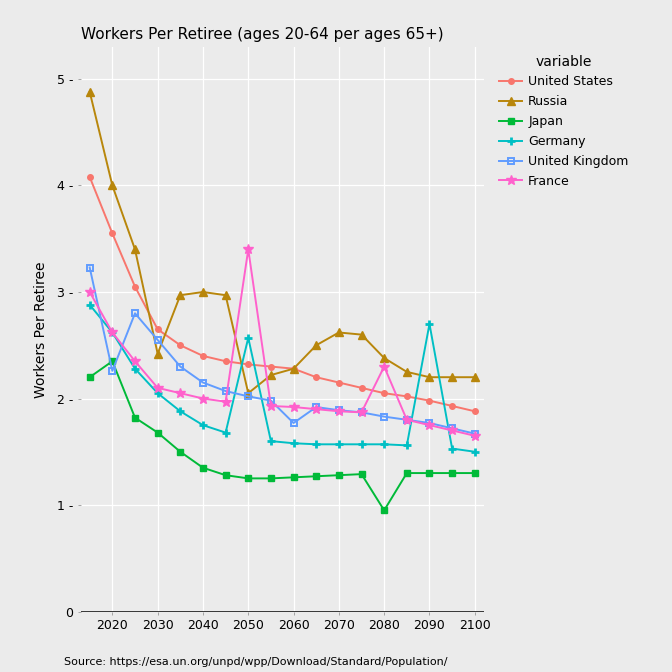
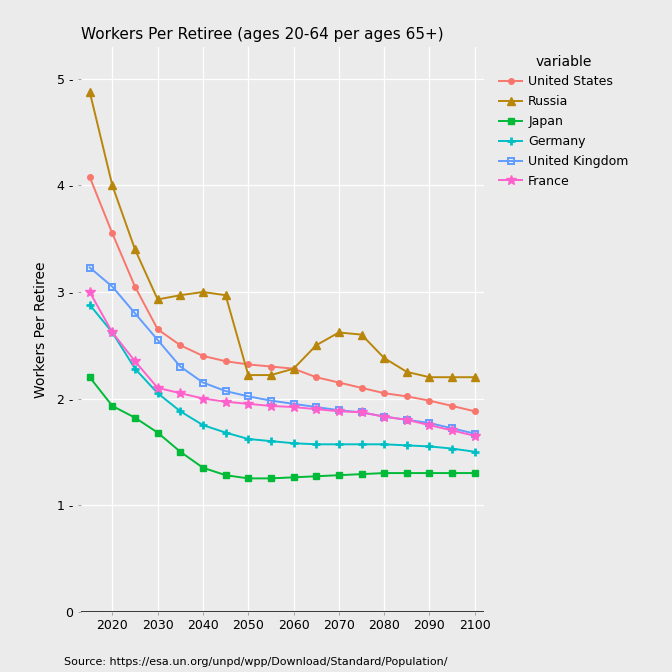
Japan/2020: 2.35 - -> 1.93 -
United Kingdom/2020: 2.26 - -> 3.05 -
Russia/2030: 2.42 - -> 2.93 -
Russia/2050: 2.05 - -> 2.22 -
Germany/2050: 2.57 - -> 1.62 -
France/2050: 3.40 - -> 1.95 -
United Kingdom/2060: 1.77 - -> 1.95 -
Japan/2080: 0.95 - -> 1.30 -
France/2080: 2.30 - -> 1.83 -
Germany/2090: 2.70 - -> 1.55 -
